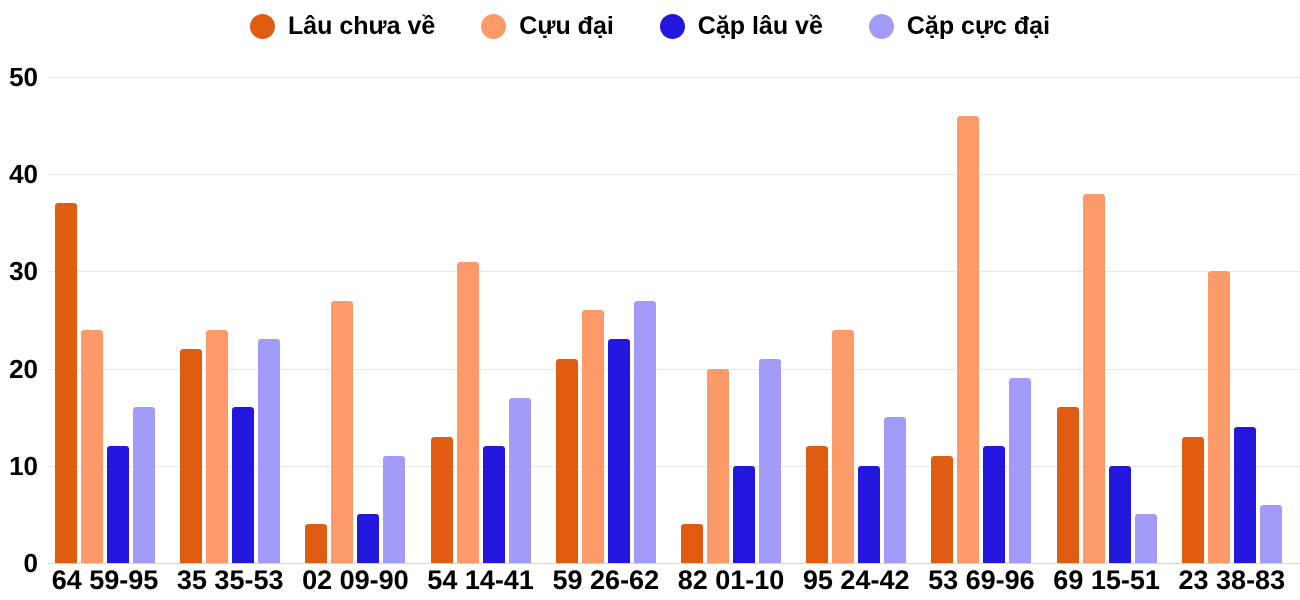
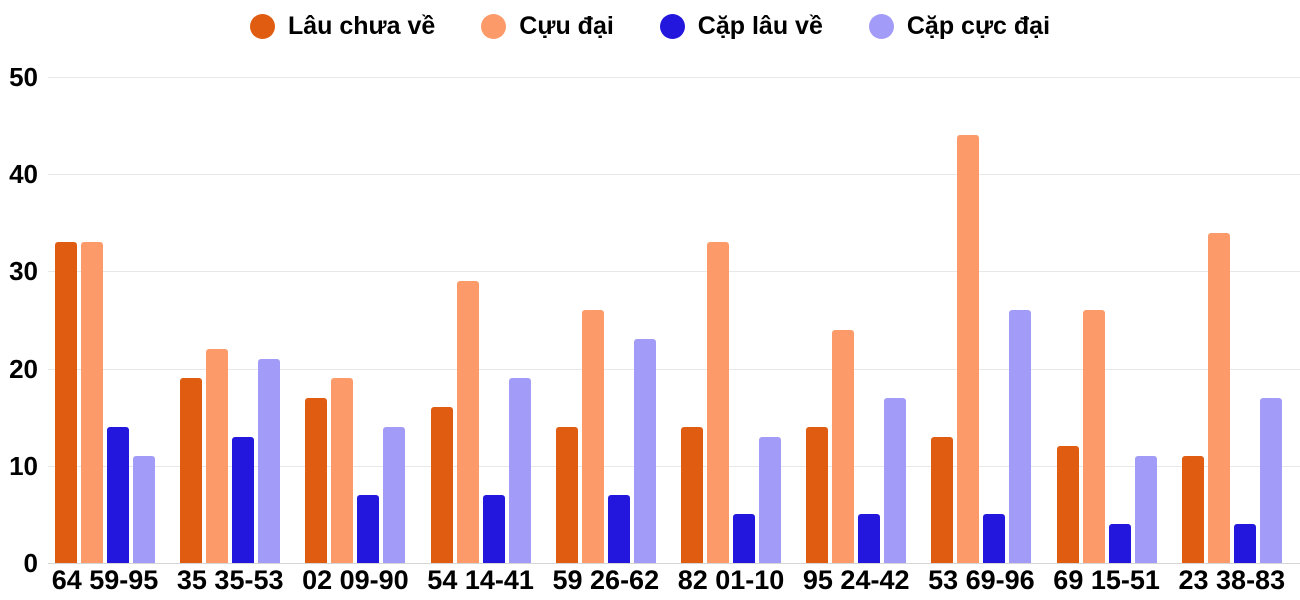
Lâu chưa về/64 59-95: 37 -> 33
Cựu đại/64 59-95: 24 -> 33
Cặp lâu về/64 59-95: 12 -> 14
Cặp cực đại/64 59-95: 16 -> 11
Lâu chưa về/35 35-53: 22 -> 19
Cựu đại/35 35-53: 24 -> 22
Cặp lâu về/35 35-53: 16 -> 13
Cặp cực đại/35 35-53: 23 -> 21
Lâu chưa về/02 09-90: 4 -> 17
Cựu đại/02 09-90: 27 -> 19
Cặp lâu về/02 09-90: 5 -> 7
Cặp cực đại/02 09-90: 11 -> 14
Lâu chưa về/54 14-41: 13 -> 16
Cựu đại/54 14-41: 31 -> 29
Cặp lâu về/54 14-41: 12 -> 7
Cặp cực đại/54 14-41: 17 -> 19
Lâu chưa về/59 26-62: 21 -> 14
Cặp lâu về/59 26-62: 23 -> 7
Cặp cực đại/59 26-62: 27 -> 23
Lâu chưa về/82 01-10: 4 -> 14
Cựu đại/82 01-10: 20 -> 33
Cặp lâu về/82 01-10: 10 -> 5
Cặp cực đại/82 01-10: 21 -> 13
Lâu chưa về/95 24-42: 12 -> 14
Cặp lâu về/95 24-42: 10 -> 5
Cặp cực đại/95 24-42: 15 -> 17
Lâu chưa về/53 69-96: 11 -> 13
Cựu đại/53 69-96: 46 -> 44
Cặp lâu về/53 69-96: 12 -> 5
Cặp cực đại/53 69-96: 19 -> 26
Lâu chưa về/69 15-51: 16 -> 12
Cựu đại/69 15-51: 38 -> 26
Cặp lâu về/69 15-51: 10 -> 4
Cặp cực đại/69 15-51: 5 -> 11
Lâu chưa về/23 38-83: 13 -> 11
Cựu đại/23 38-83: 30 -> 34
Cặp lâu về/23 38-83: 14 -> 4
Cặp cực đại/23 38-83: 6 -> 17
